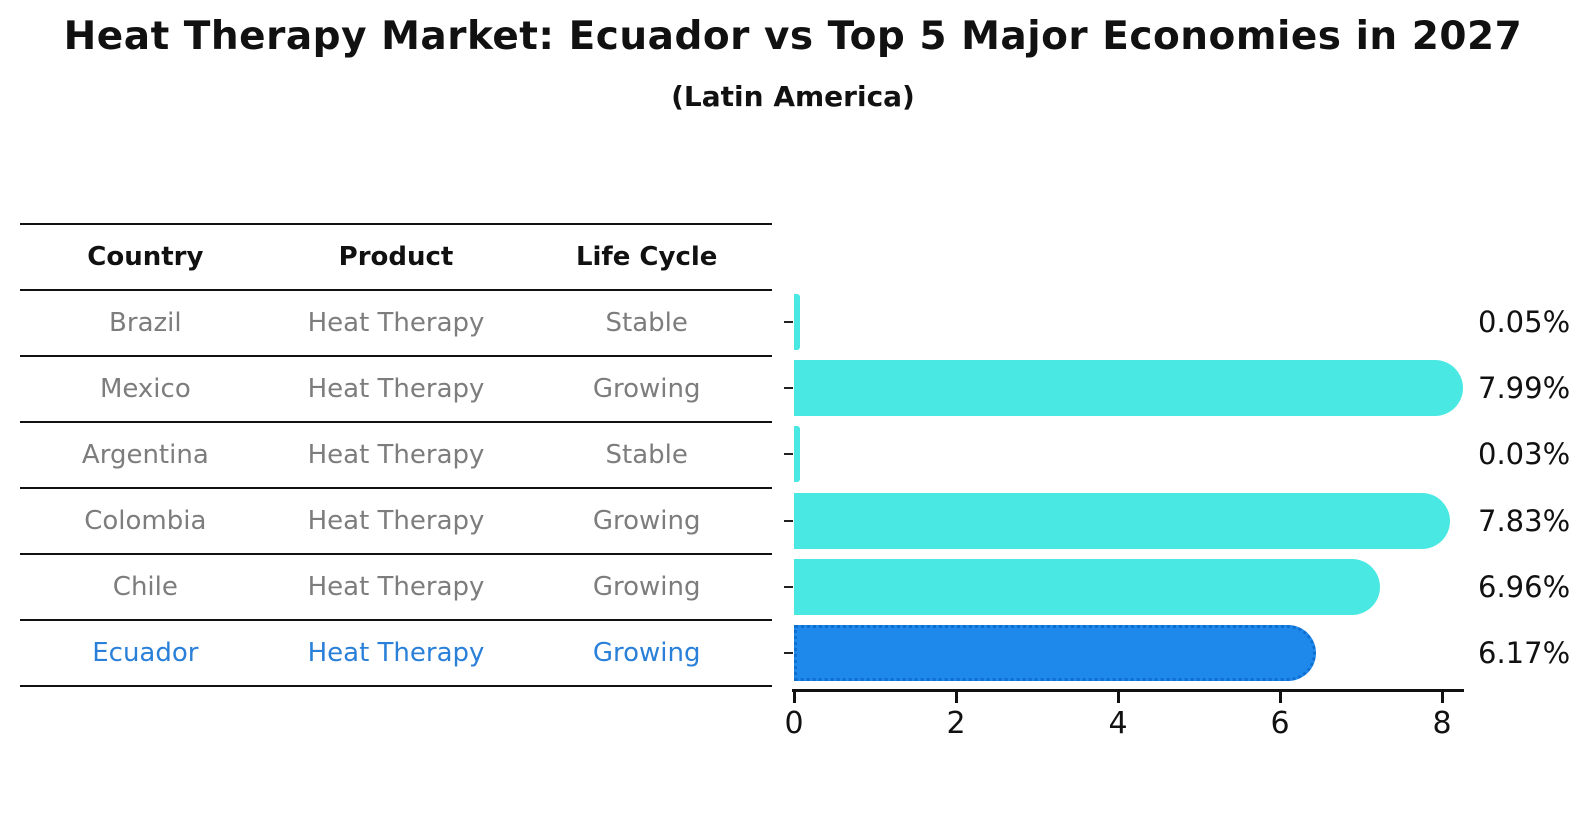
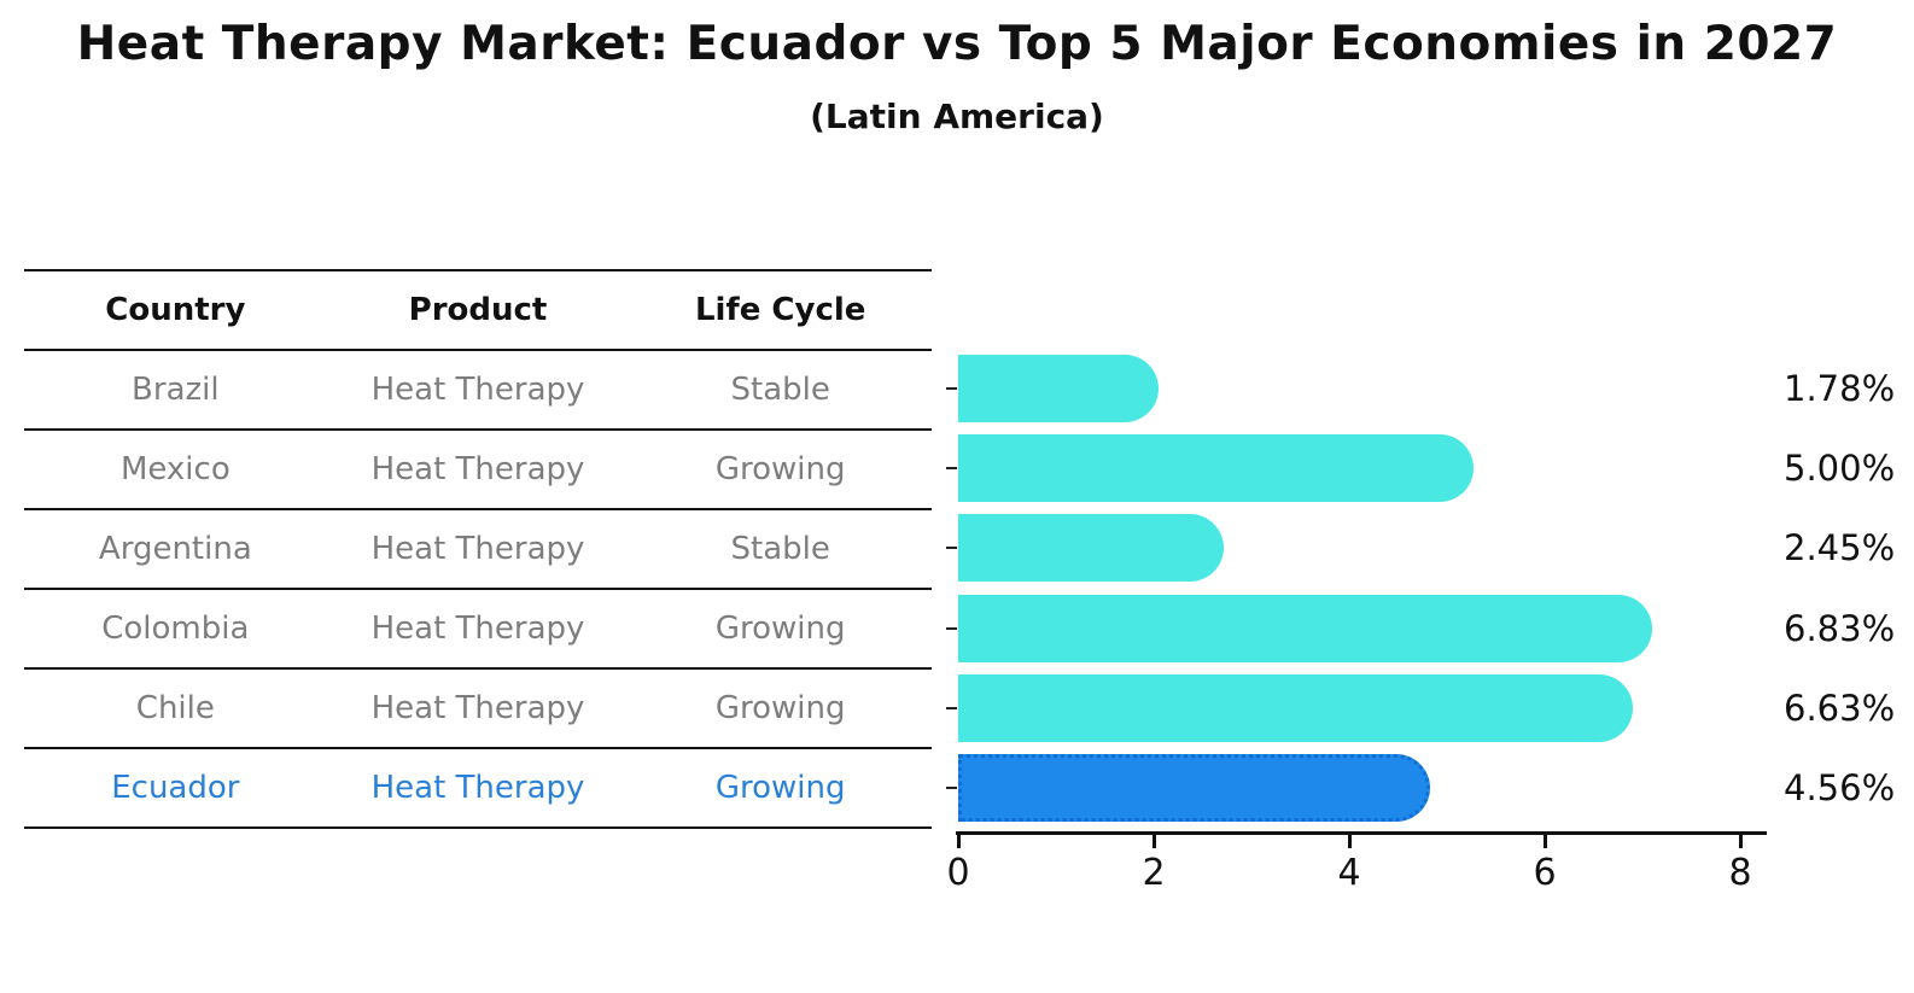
Brazil: 0.05% -> 1.78%
Mexico: 7.99% -> 5.00%
Argentina: 0.03% -> 2.45%
Colombia: 7.83% -> 6.83%
Chile: 6.96% -> 6.63%
Ecuador: 6.17% -> 4.56%
